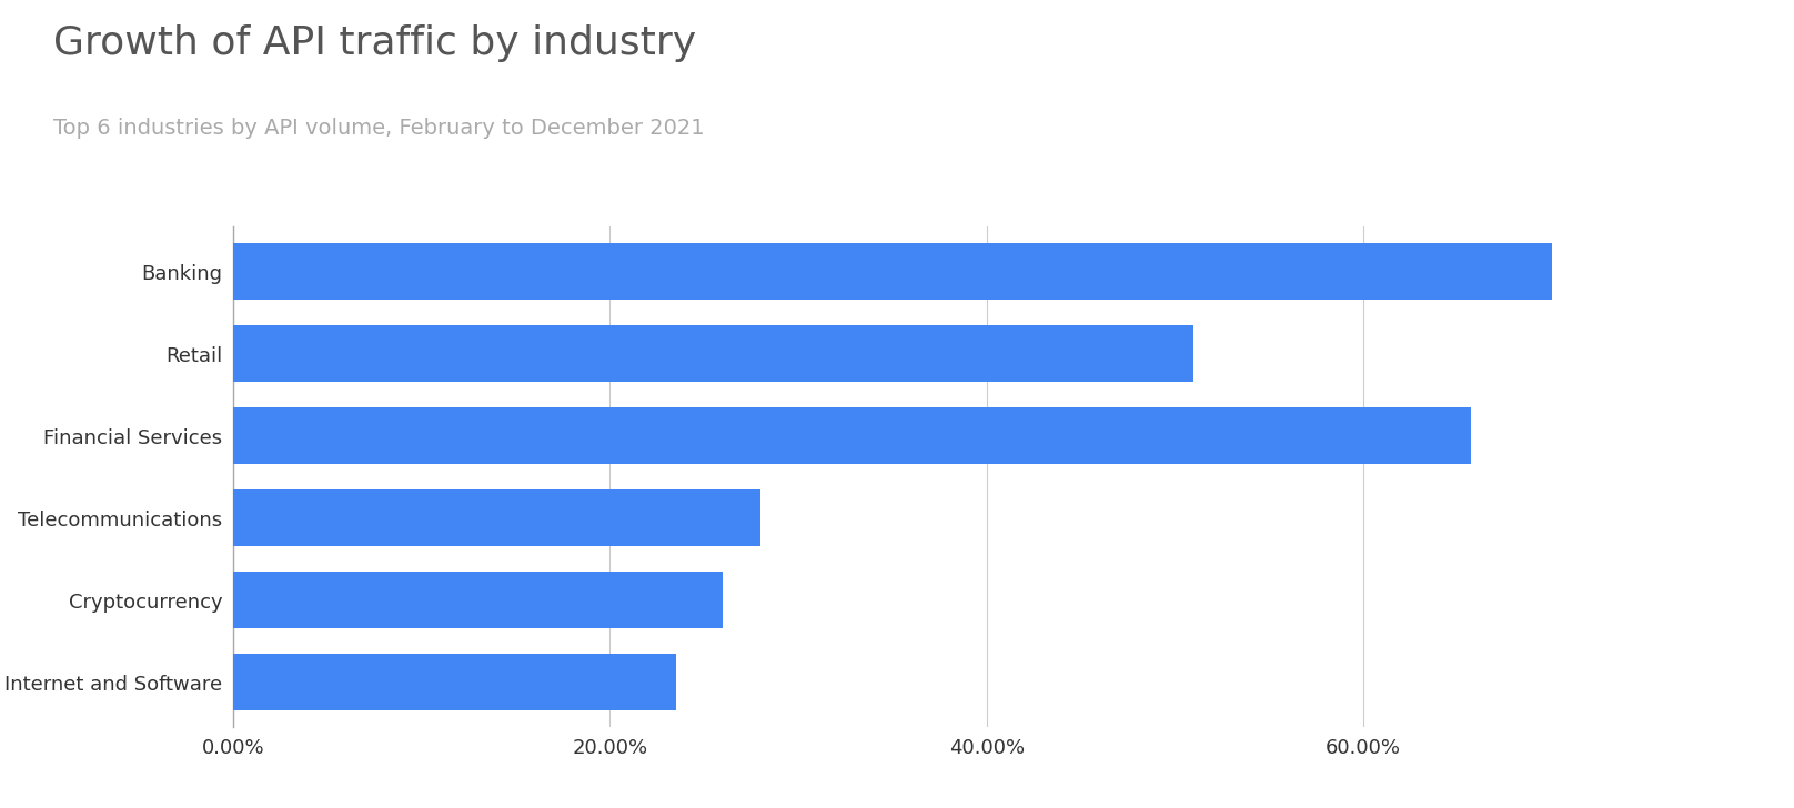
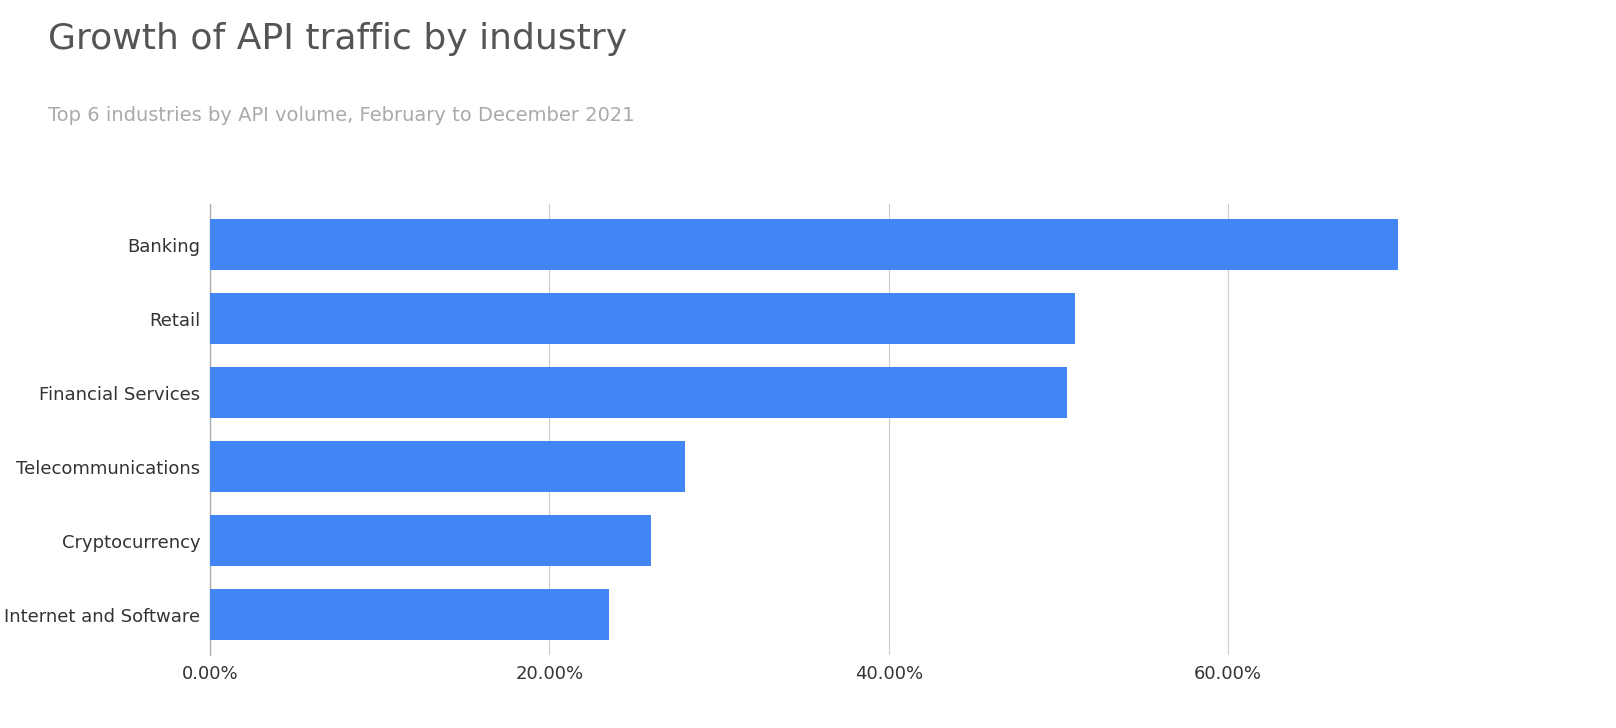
Financial Services: 65.7% -> 50.5%
